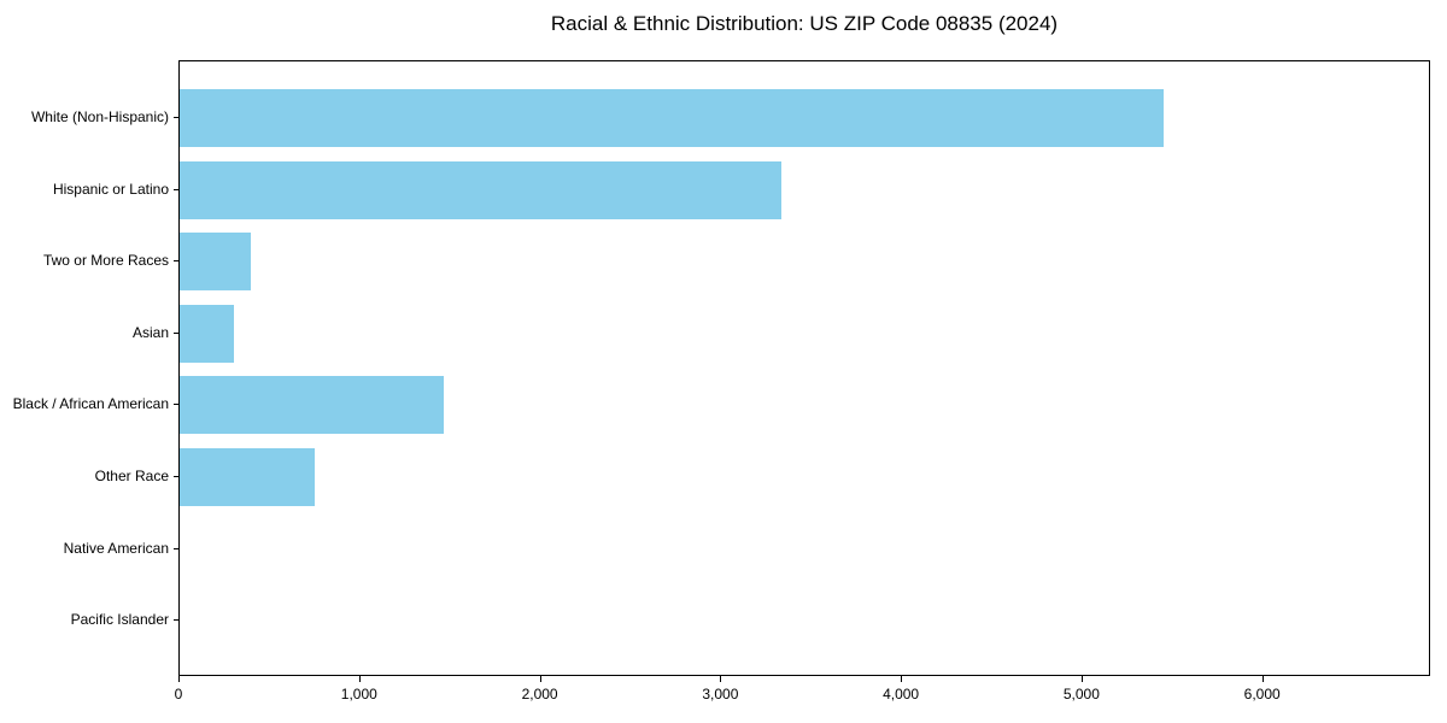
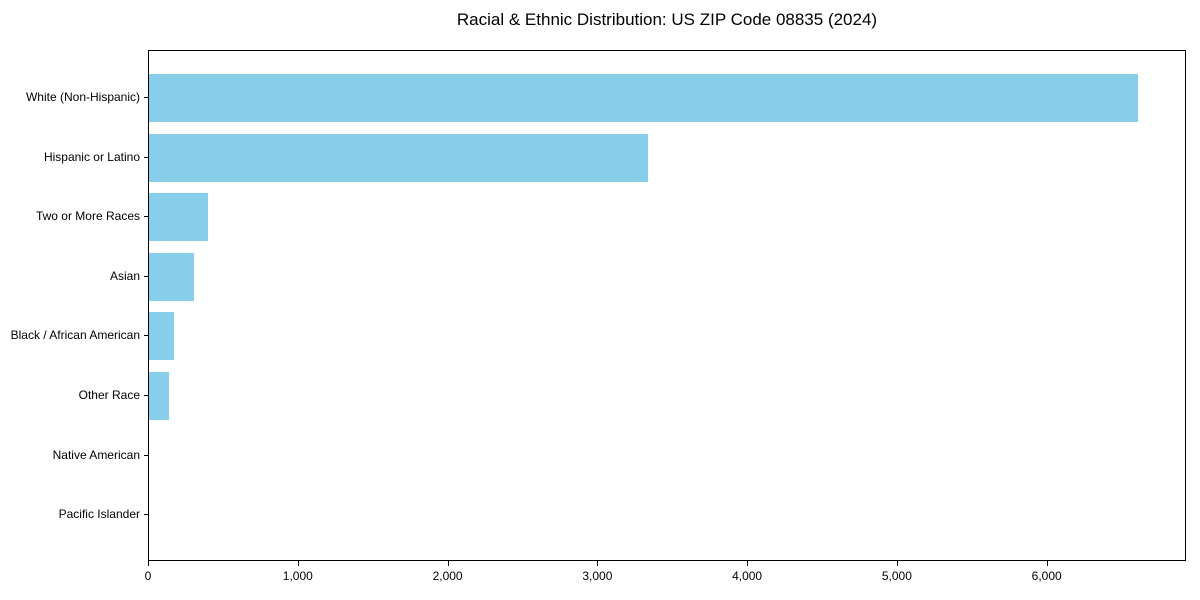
White (Non-Hispanic): 5450 -> 6600
Black / African American: 1460 -> 160
Other Race: 750 -> 140
